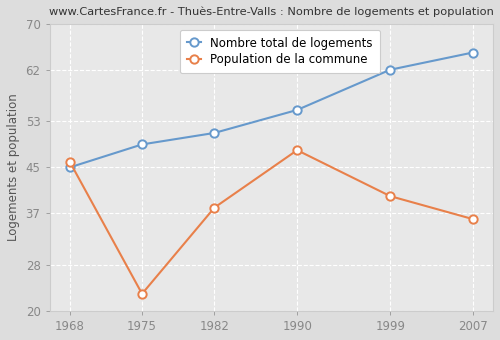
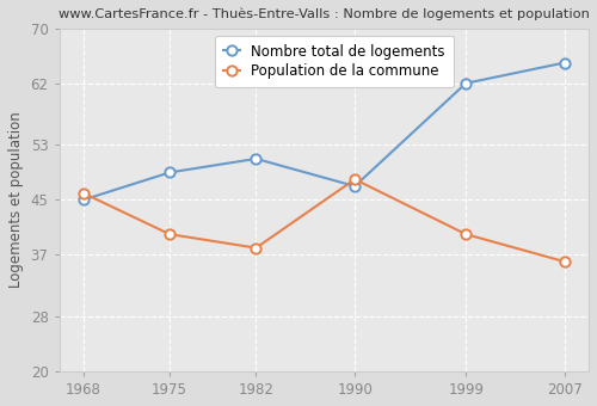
Population de la commune/1975: 23 -> 40
Nombre total de logements/1990: 55 -> 47
